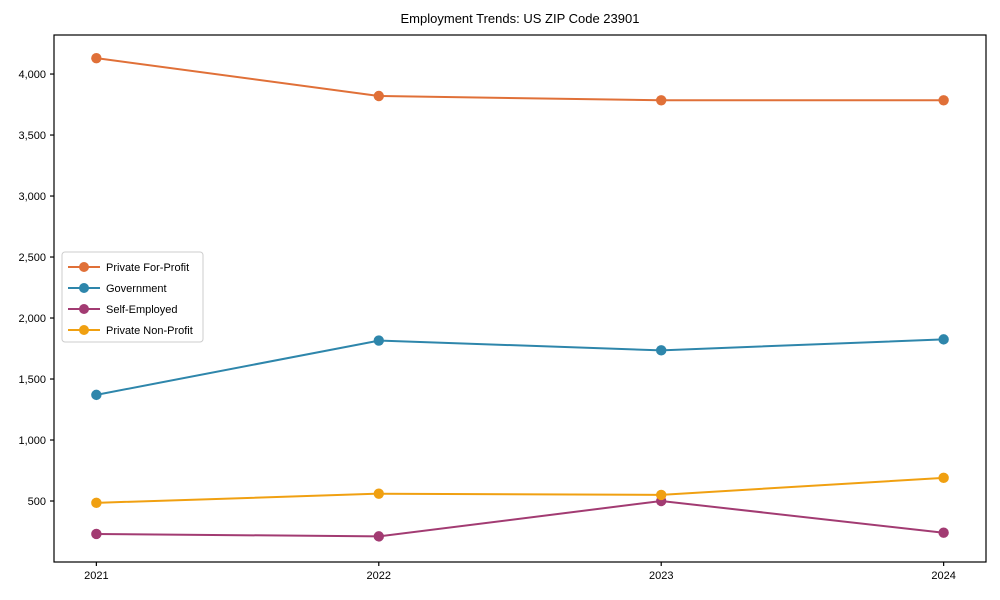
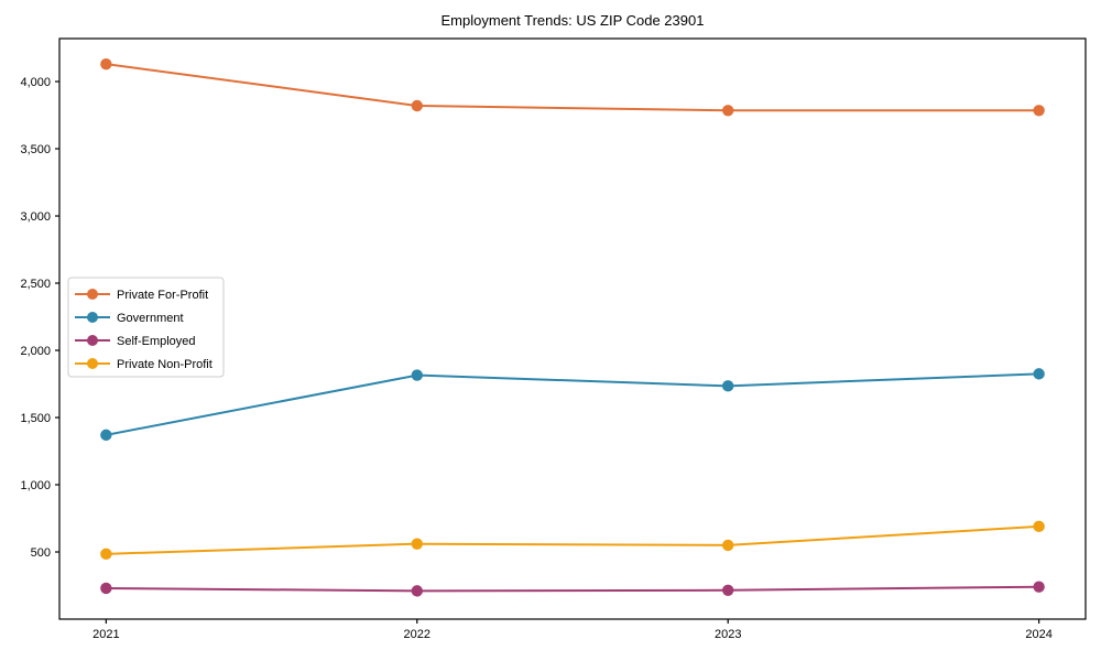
Self-Employed/2023: 500 -> 220
